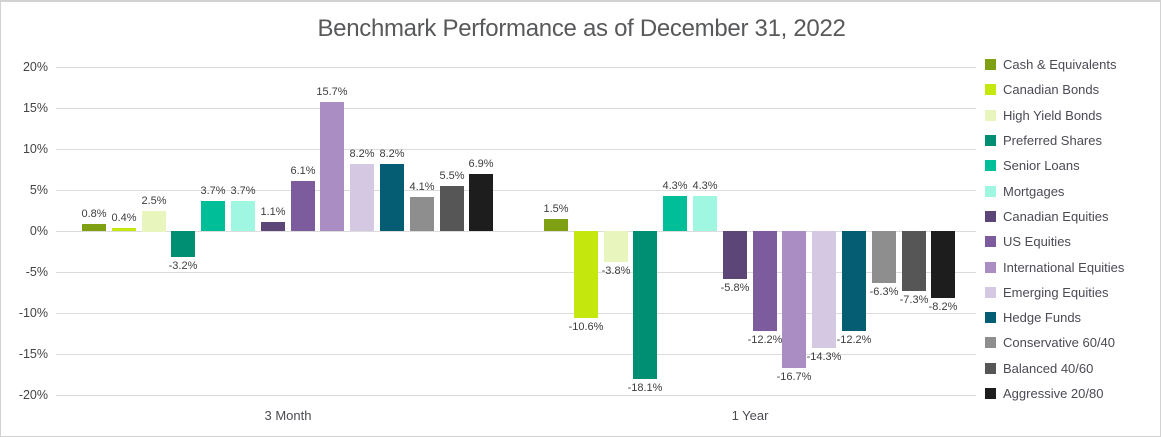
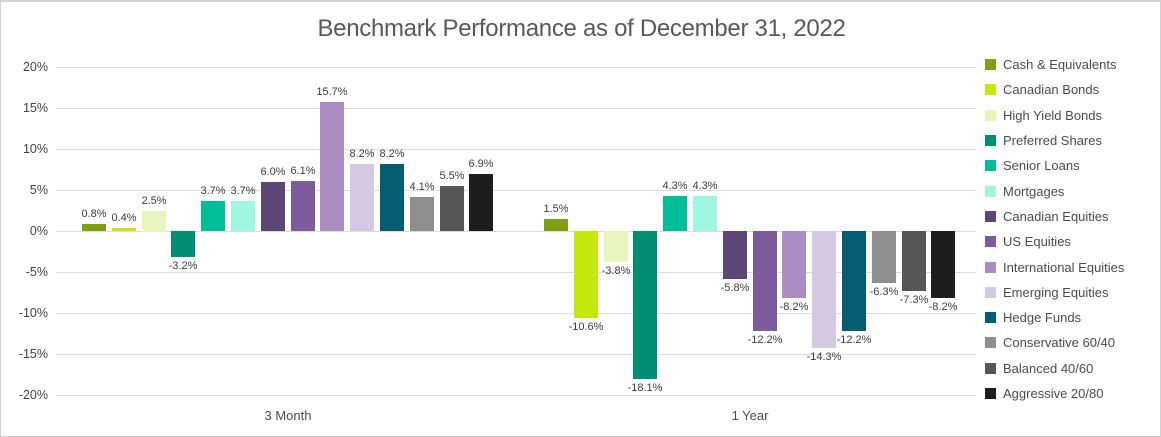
Canadian Equities/3 Month: 1.1% -> 6.0%
International Equities/1 Year: -16.7% -> -8.2%
